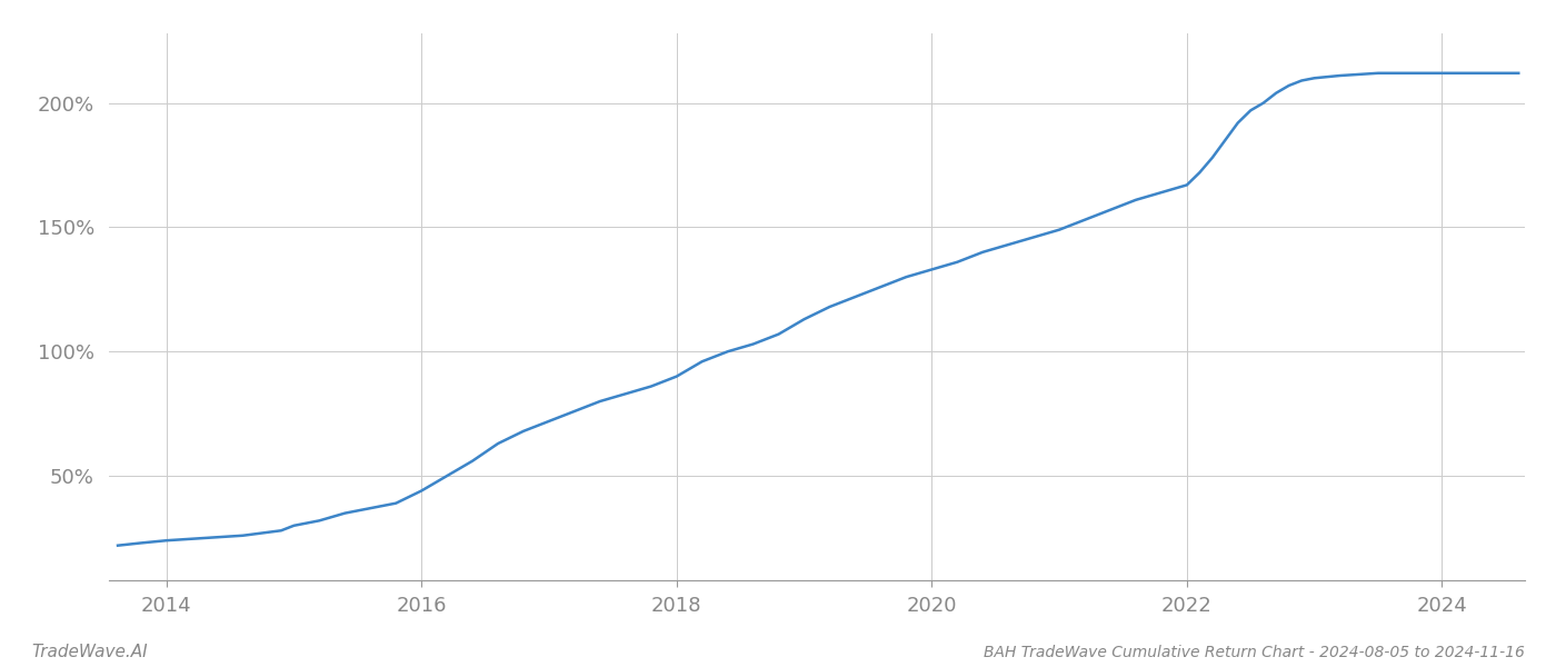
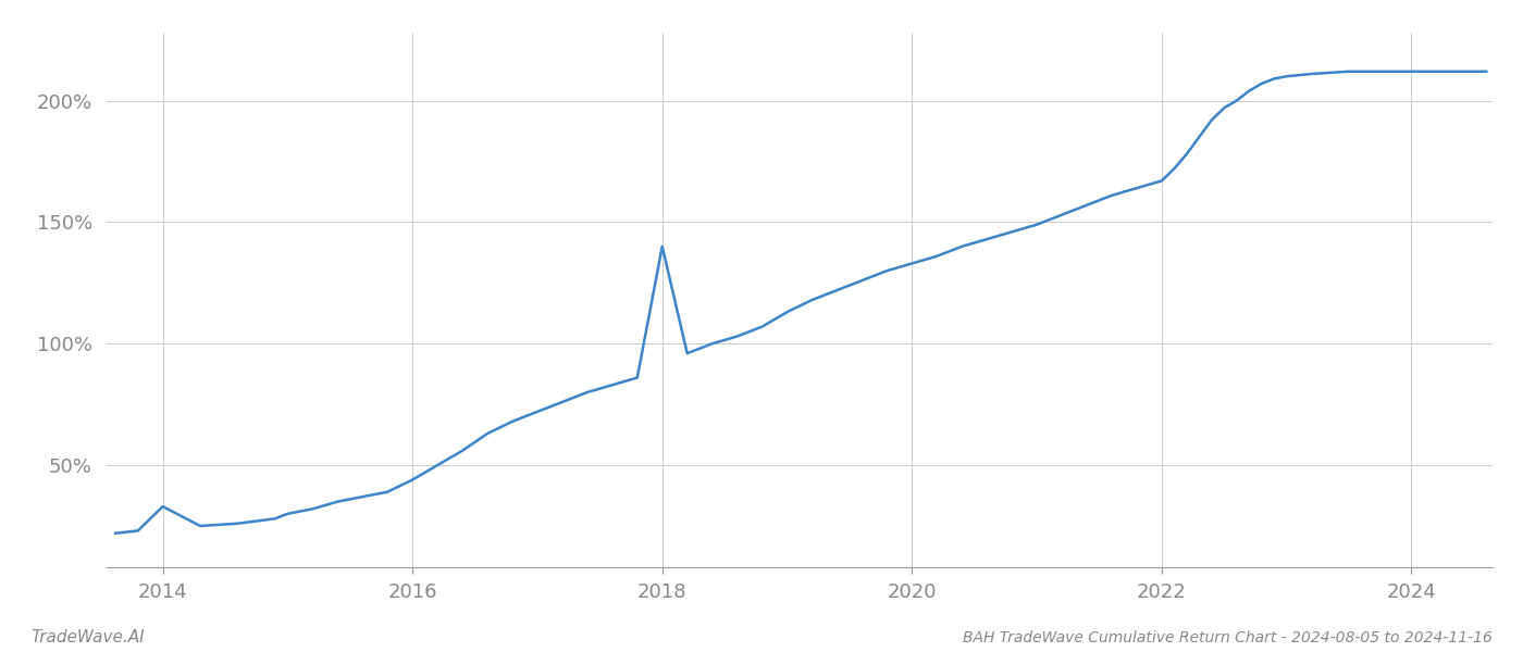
2014: 24% -> 33%
2018: 90% -> 140%
